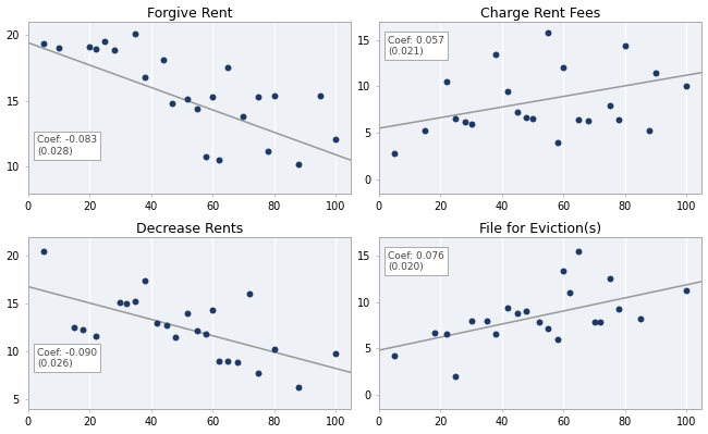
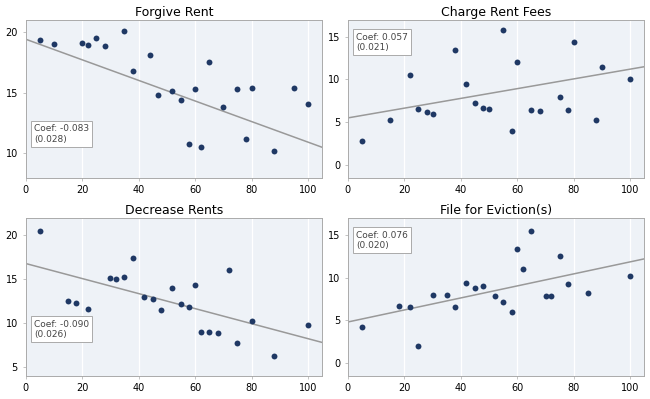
Forgive Rent/100: 12.1 -> 14.1
File for Eviction(s)/100: 11.2 -> 10.2
